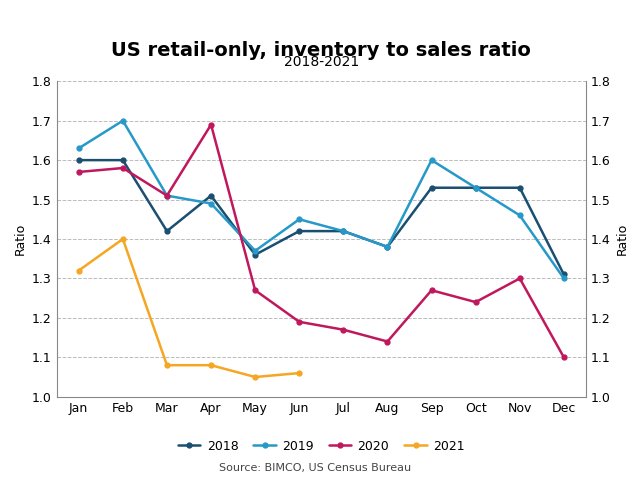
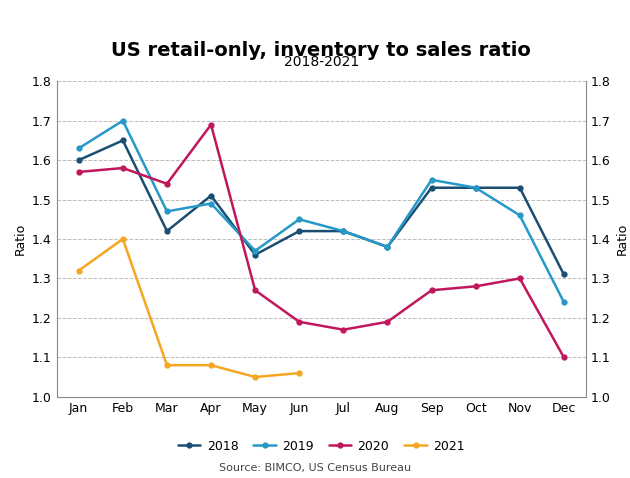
2018/Feb: 1.60 -> 1.65
2019/Mar: 1.51 -> 1.47
2020/Mar: 1.51 -> 1.54
2020/Aug: 1.14 -> 1.19
2019/Sep: 1.60 -> 1.55
2020/Oct: 1.24 -> 1.28
2019/Dec: 1.30 -> 1.24
